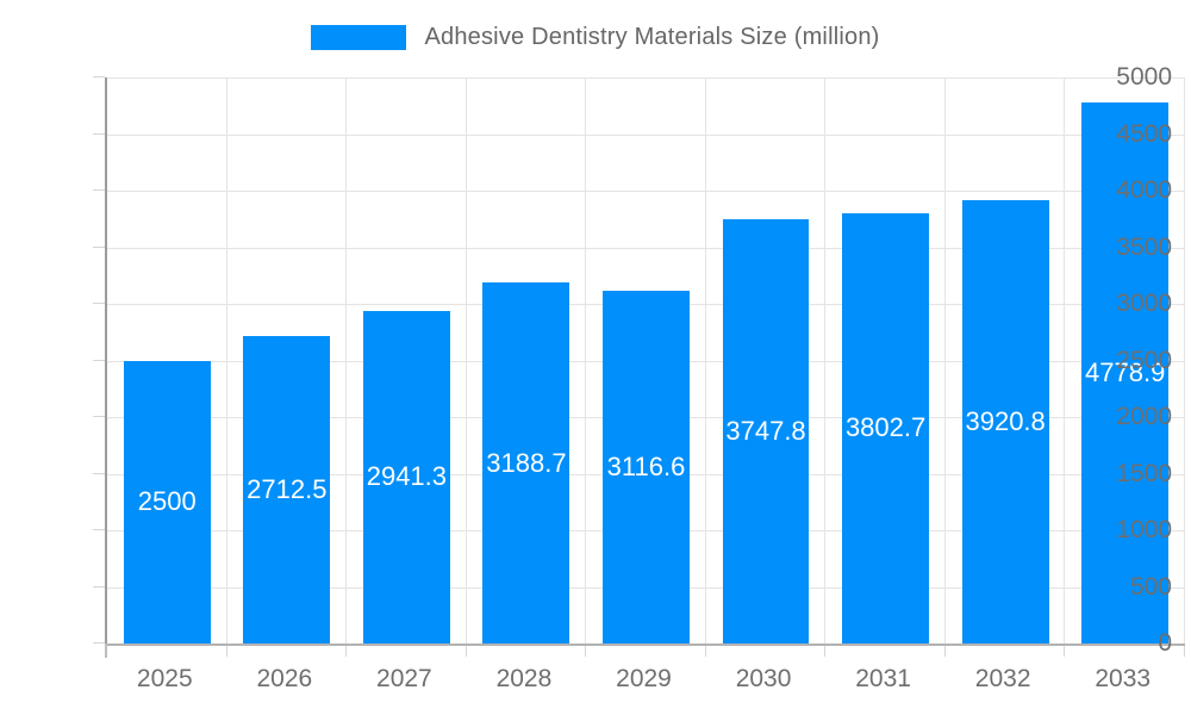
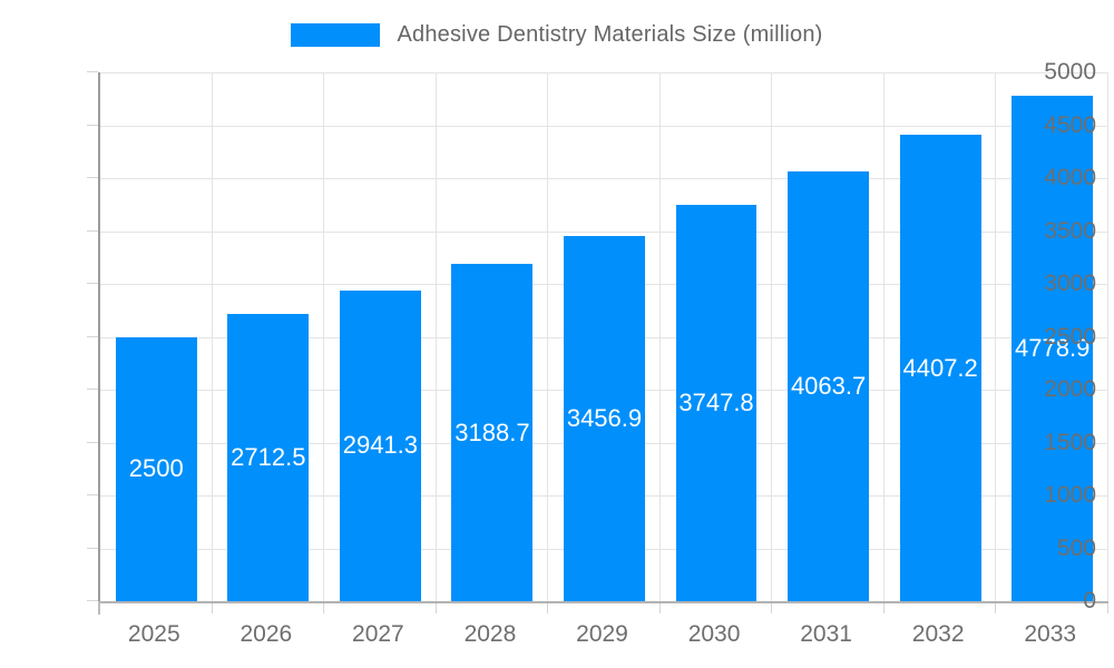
2029: 3116.6 -> 3456.9
2031: 3802.7 -> 4063.7
2032: 3920.8 -> 4407.2
